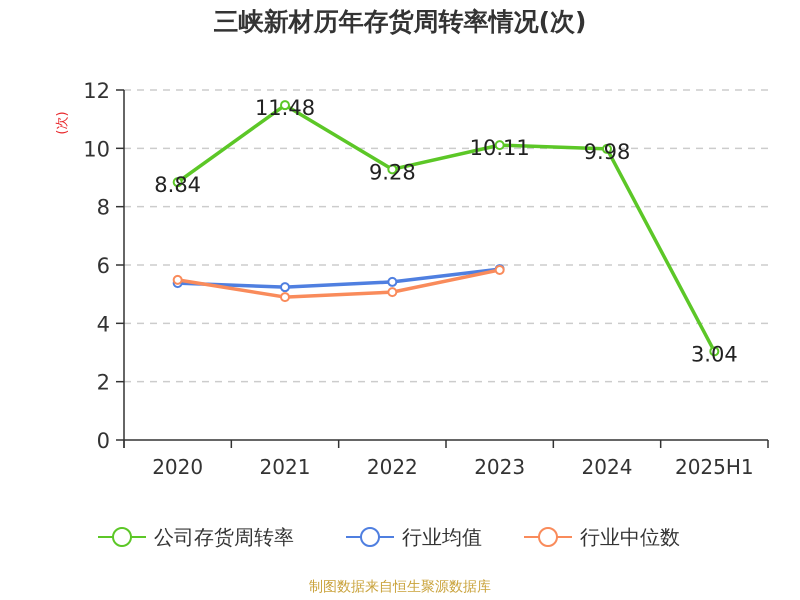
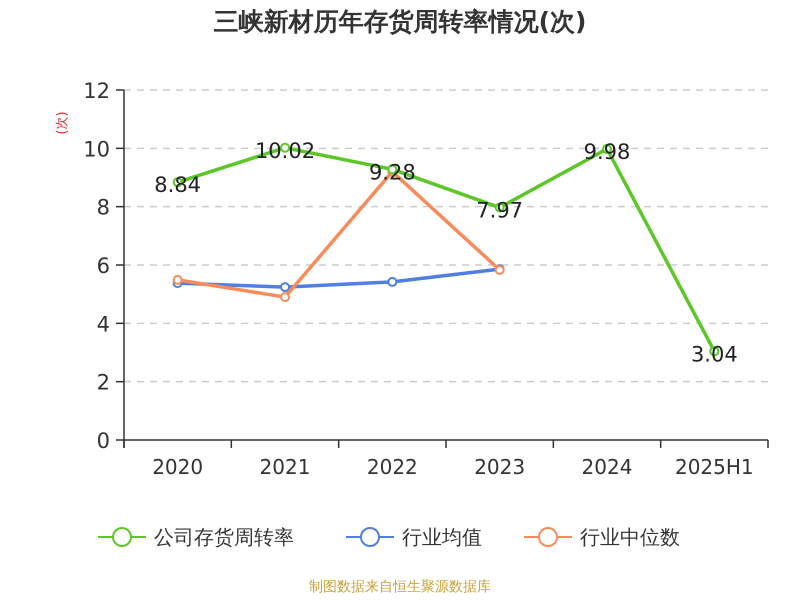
公司存货周转率/2021: 11.48 -> 10.02
行业中位数/2022: 5.1 -> 9.2
公司存货周转率/2023: 10.11 -> 7.97
